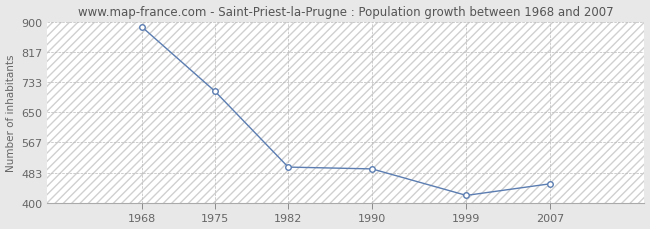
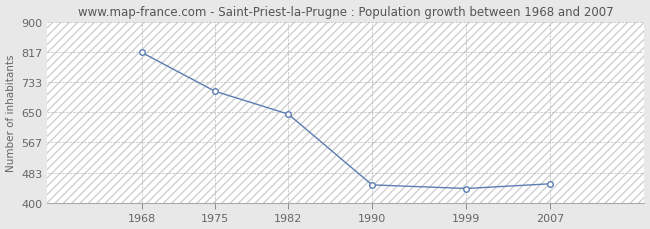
1968: 886 -> 815
1982: 499 -> 645
1990: 494 -> 450
1999: 421 -> 440
